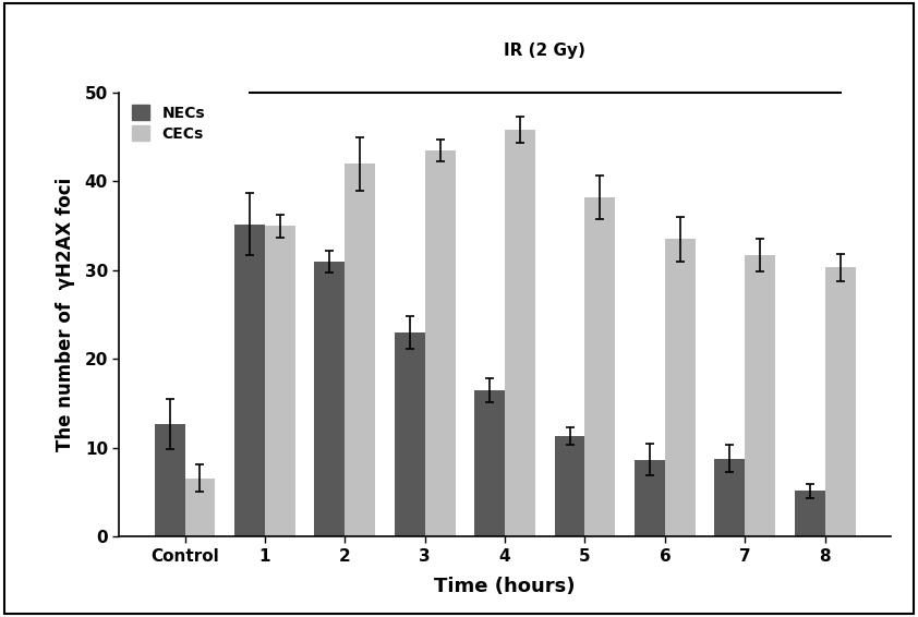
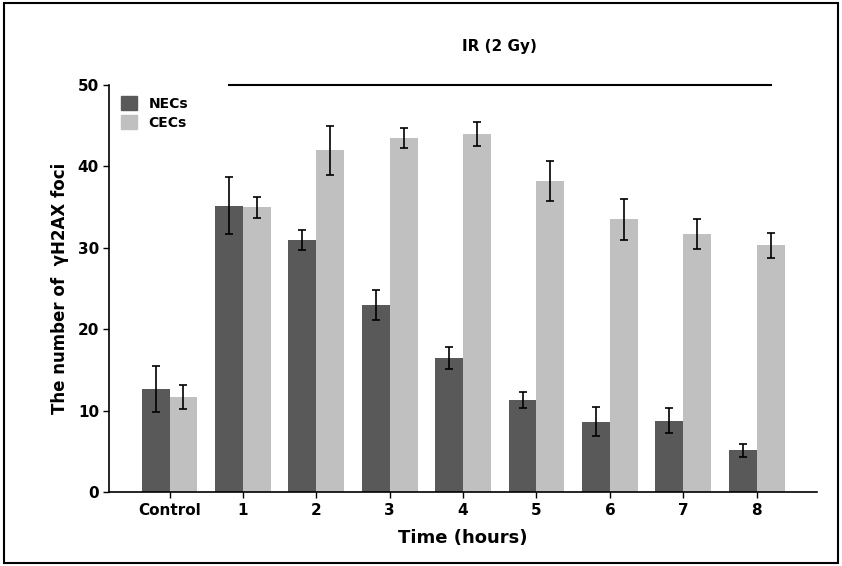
CECs/Control: 6.6 -> 11.7
CECs/4: 45.8 -> 44.0
